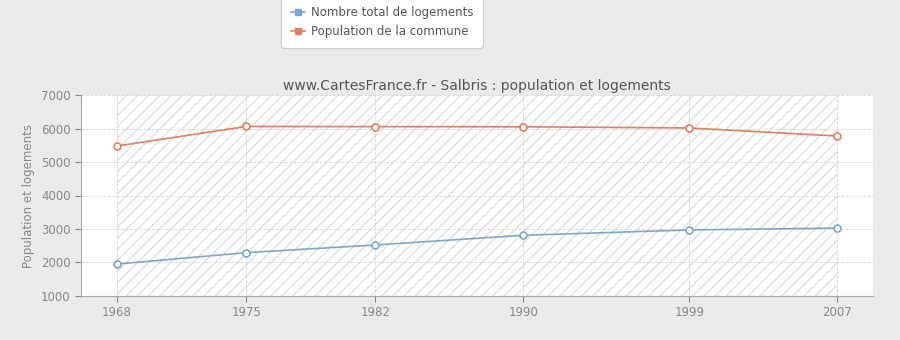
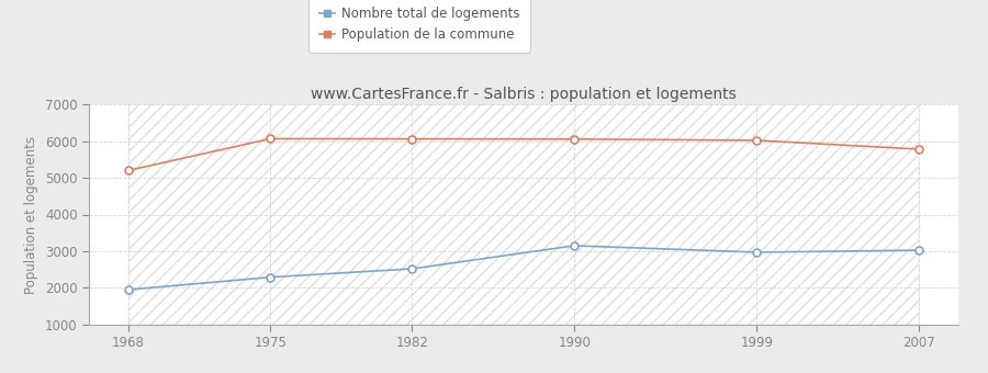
Population de la commune/1968: 5480 -> 5200
Nombre total de logements/1990: 2810 -> 3150
